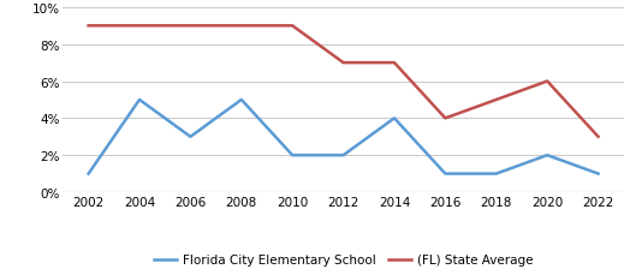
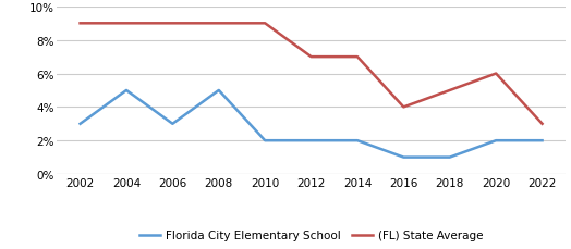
Florida City Elementary School/2002: 1% -> 3%
Florida City Elementary School/2014: 4% -> 2%
Florida City Elementary School/2022: 1% -> 2%
